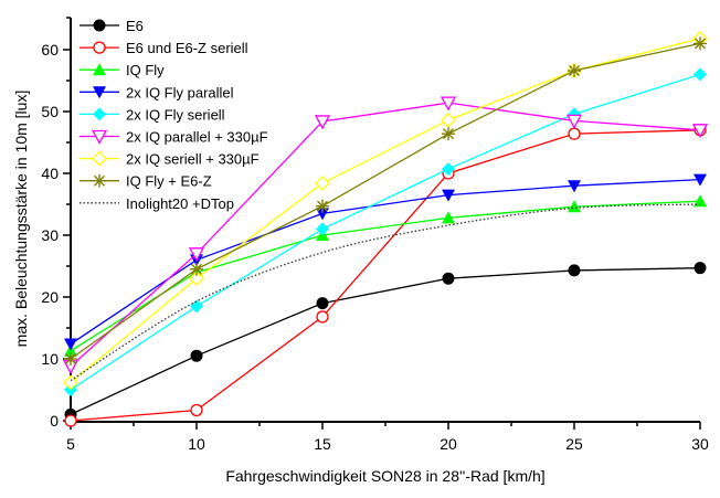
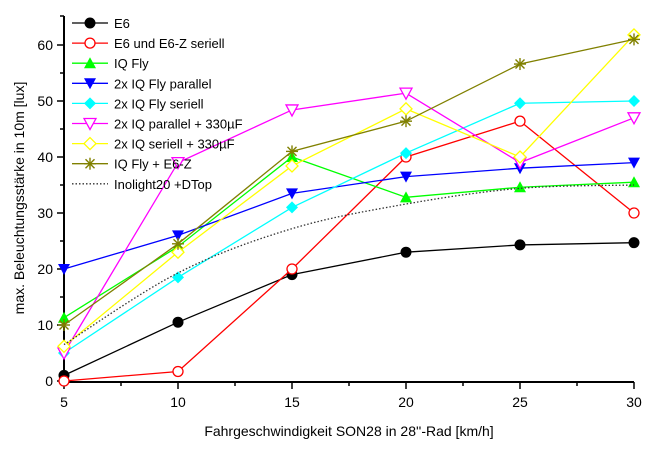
2x IQ Fly parallel/5: 12 -> 20
2x IQ parallel + 330µF/5: 9 -> 5
2x IQ parallel + 330µF/10: 27 -> 39
E6 und E6-Z seriell/15: 17 -> 20
IQ Fly/15: 30 -> 40
IQ Fly + E6-Z/15: 35 -> 41
2x IQ parallel + 330µF/25: 48 -> 39
2x IQ seriell + 330µF/25: 57 -> 40
E6 und E6-Z seriell/30: 47 -> 30
2x IQ Fly seriell/30: 56 -> 50
